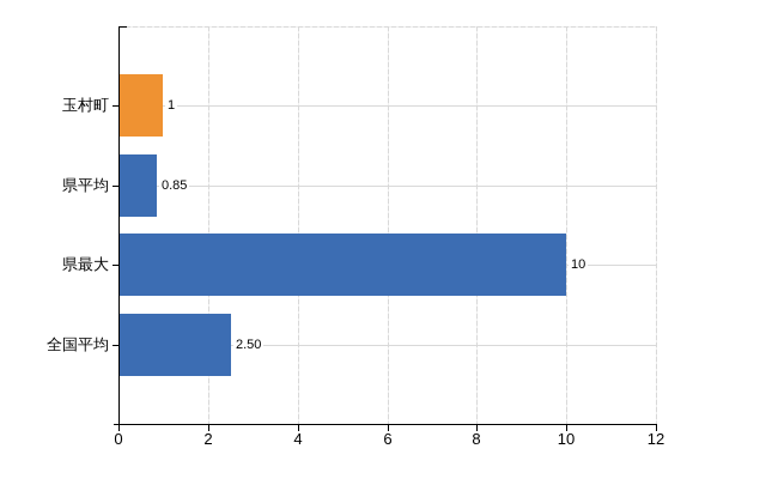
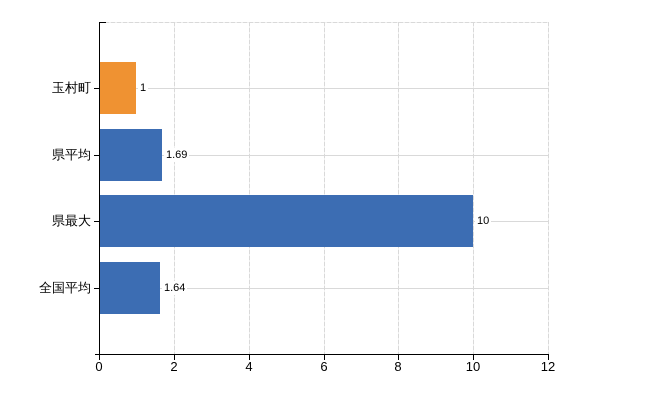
県平均: 0.85 -> 1.69
全国平均: 2.50 -> 1.64
